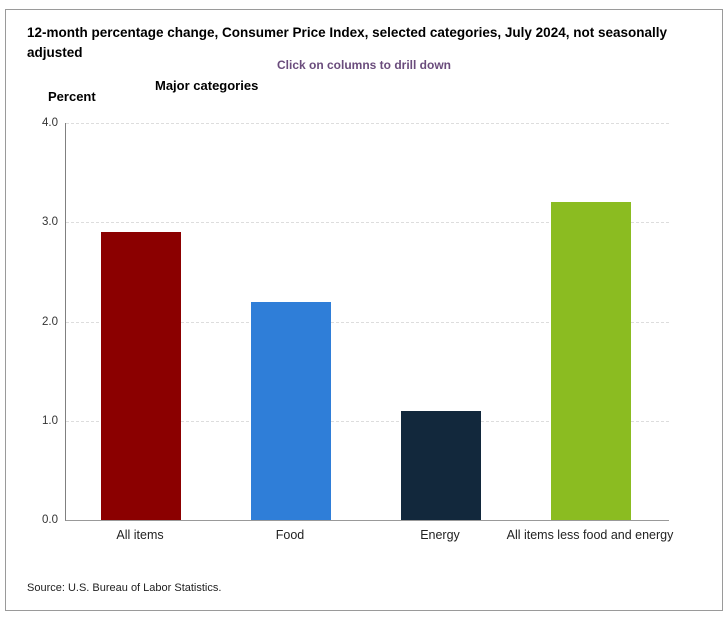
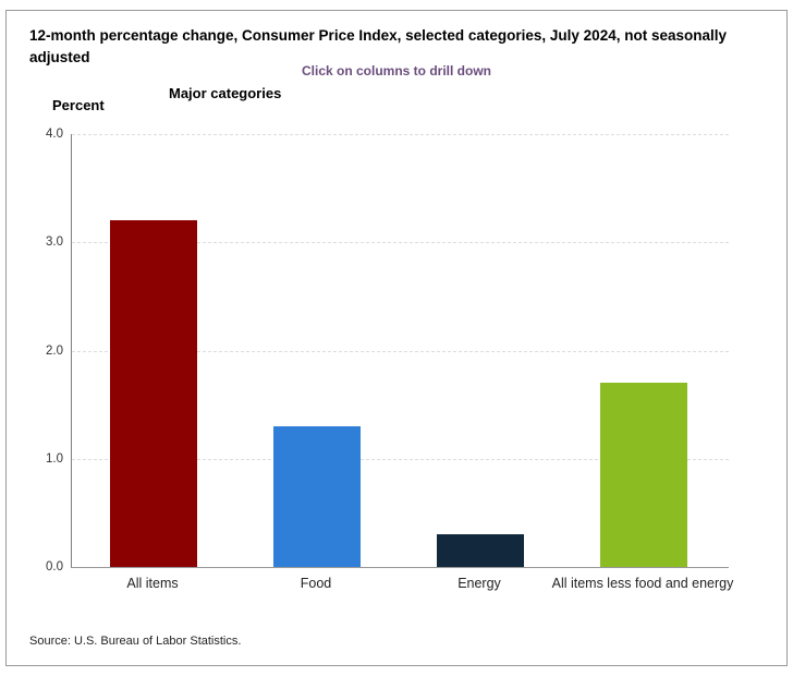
All items: 2.9 -> 3.2
Food: 2.2 -> 1.3
Energy: 1.1 -> 0.3
All items less food and energy: 3.2 -> 1.7
